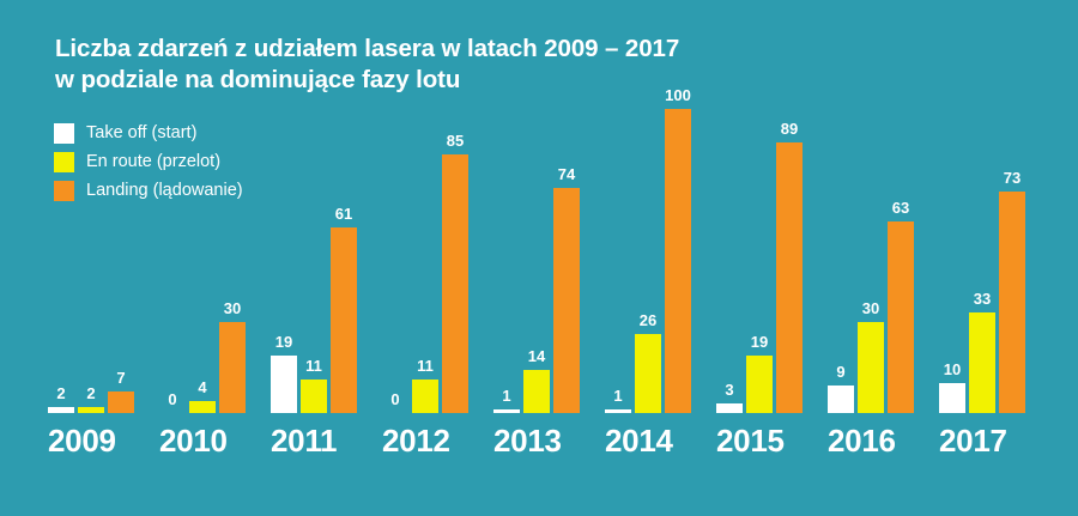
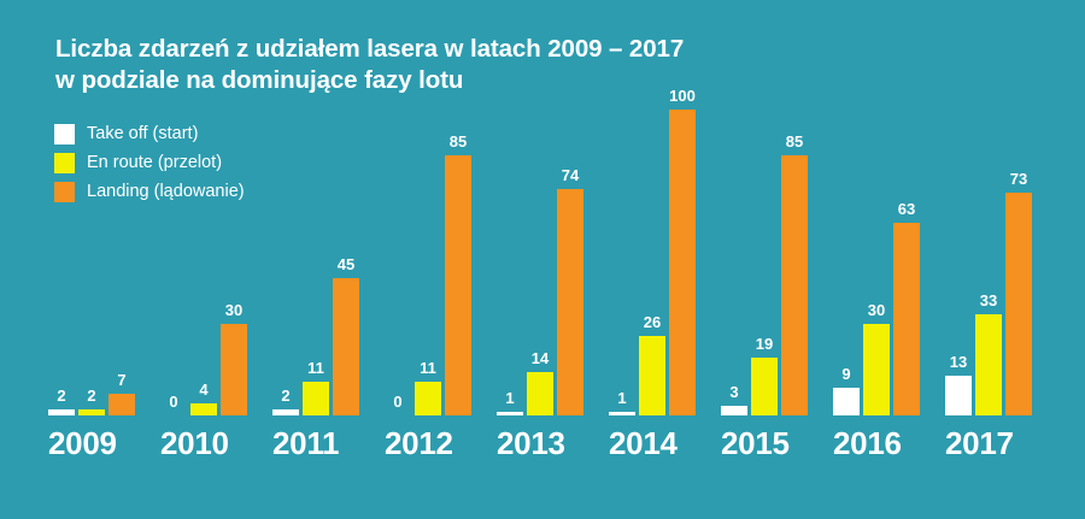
Take off (start)/2011: 19 -> 2
Landing (lądowanie)/2011: 61 -> 45
Landing (lądowanie)/2015: 89 -> 85
Take off (start)/2017: 10 -> 13
